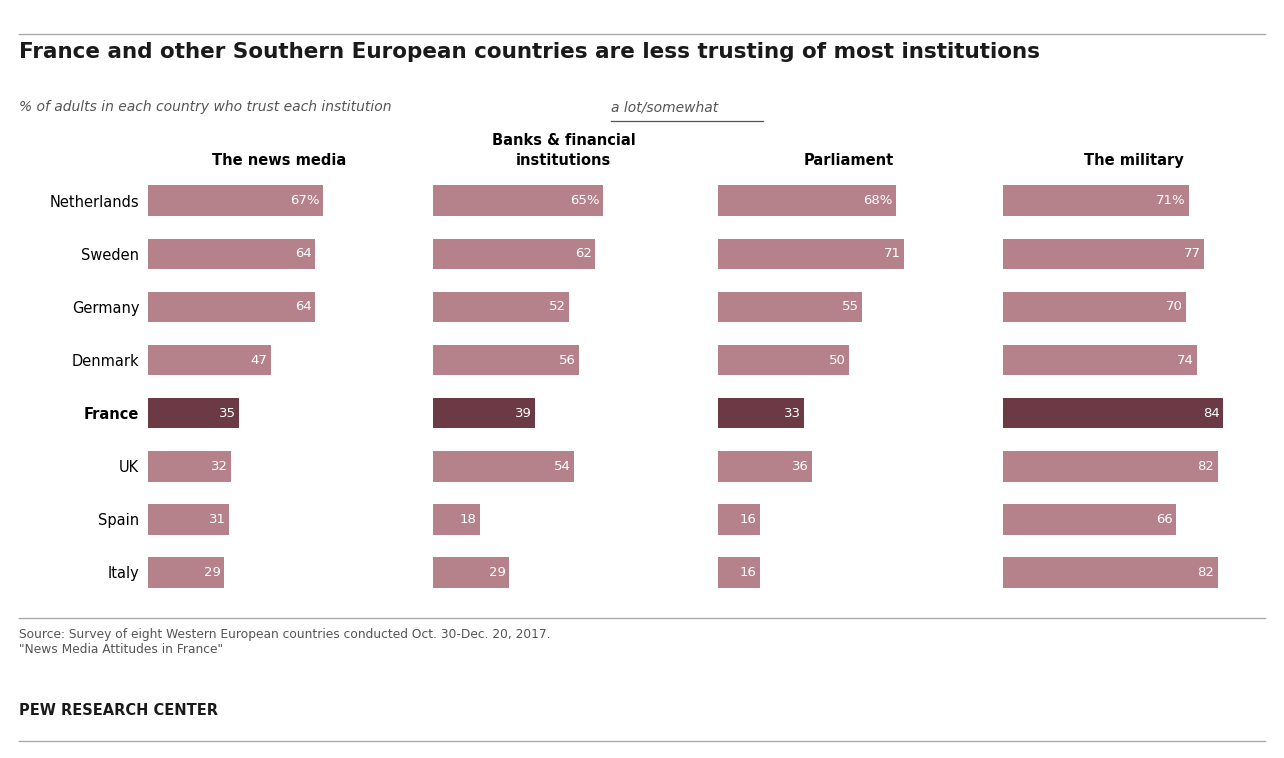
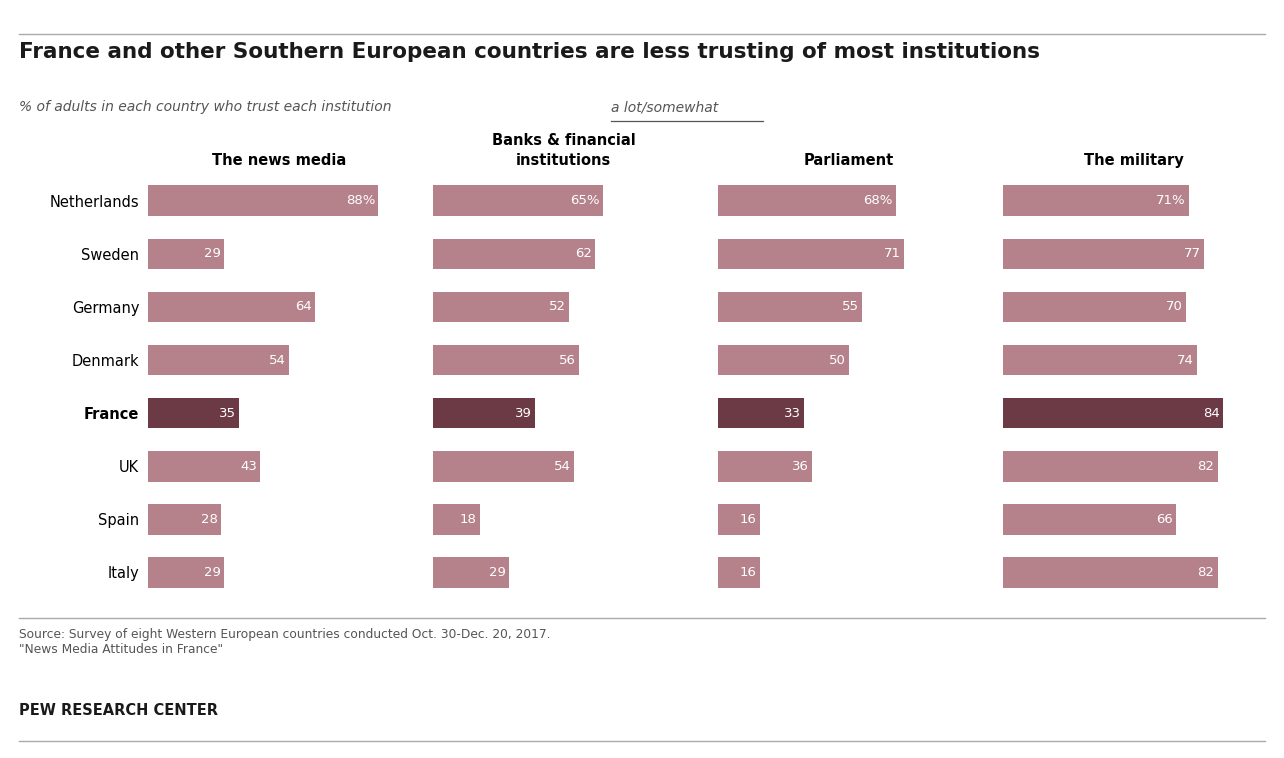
The news media/Netherlands: 67% -> 88%
The news media/Sweden: 64 -> 29
The news media/Denmark: 47 -> 54
The news media/UK: 32 -> 43
The news media/Spain: 31 -> 28
